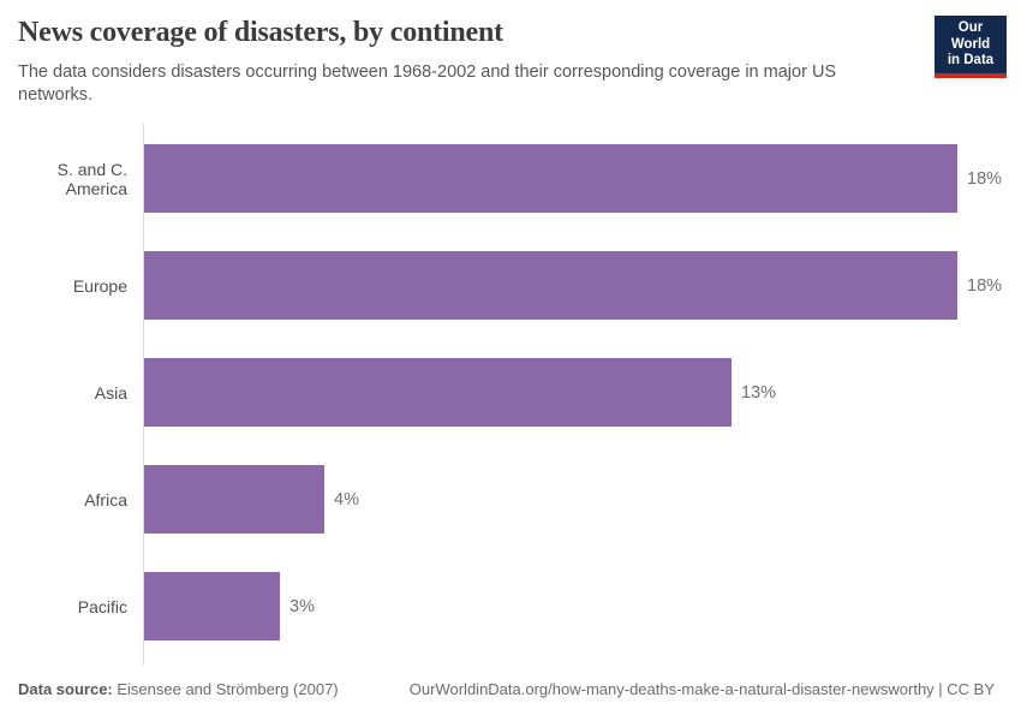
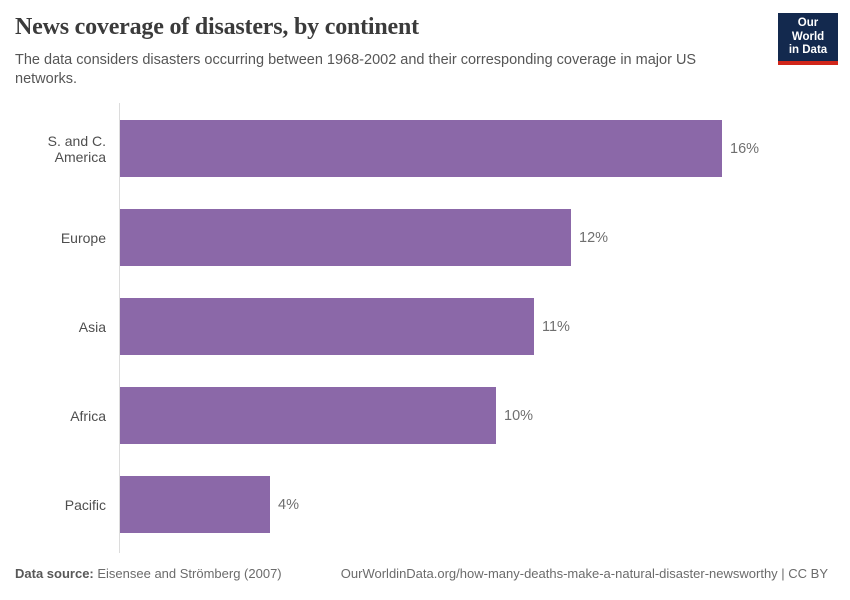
S. and C. America: 18% -> 16%
Europe: 18% -> 12%
Asia: 13% -> 11%
Africa: 4% -> 10%
Pacific: 3% -> 4%
